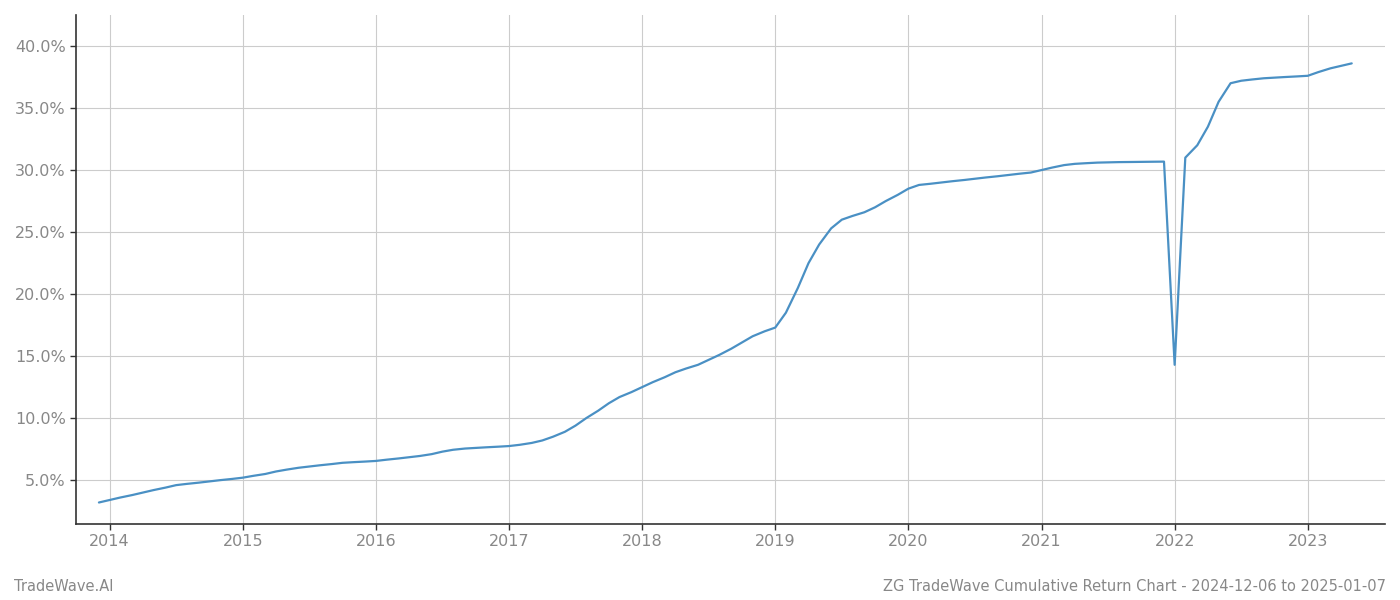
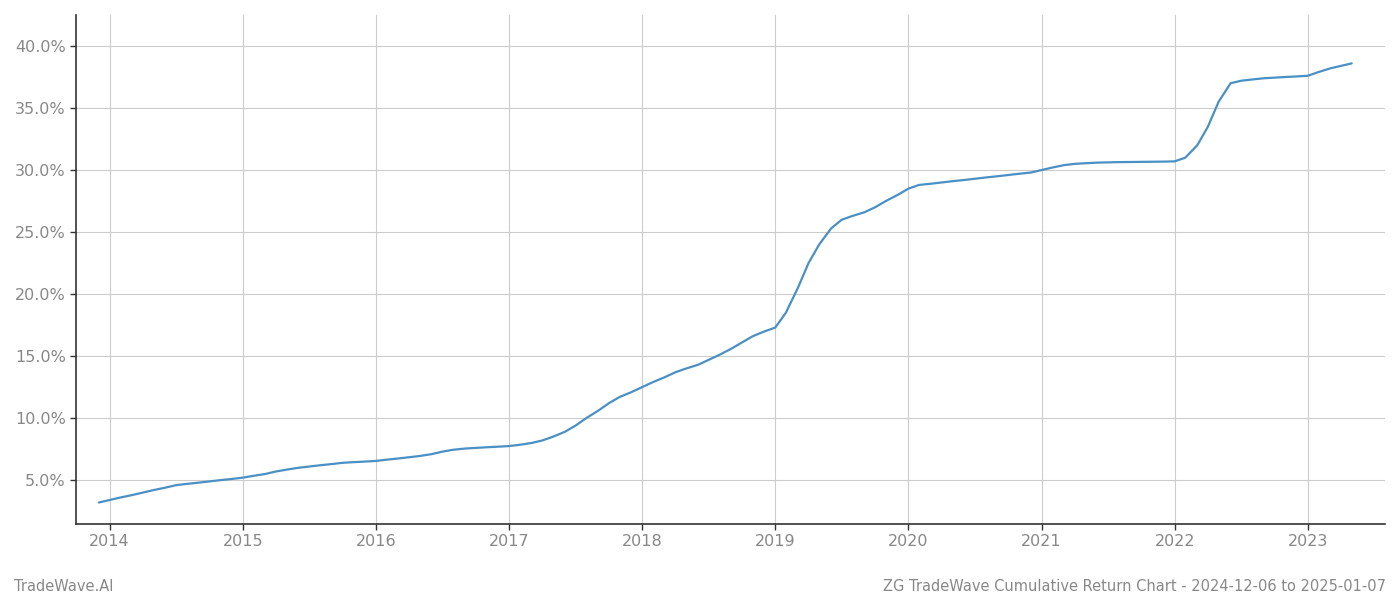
2022: 14.3% -> 30.7%
